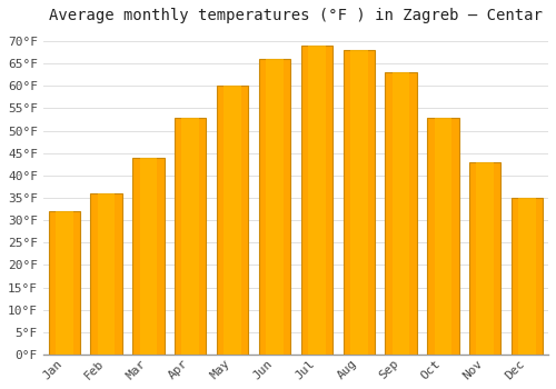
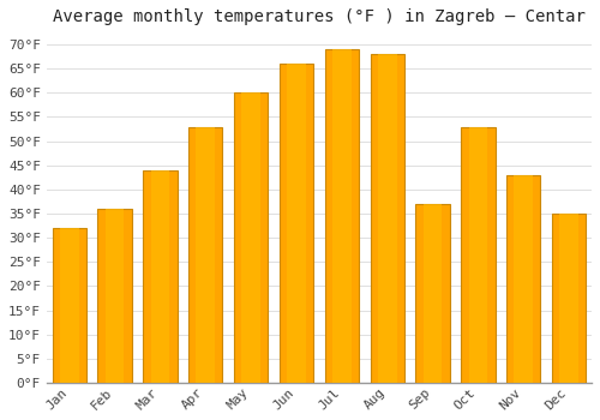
Sep: 63°F -> 37°F
